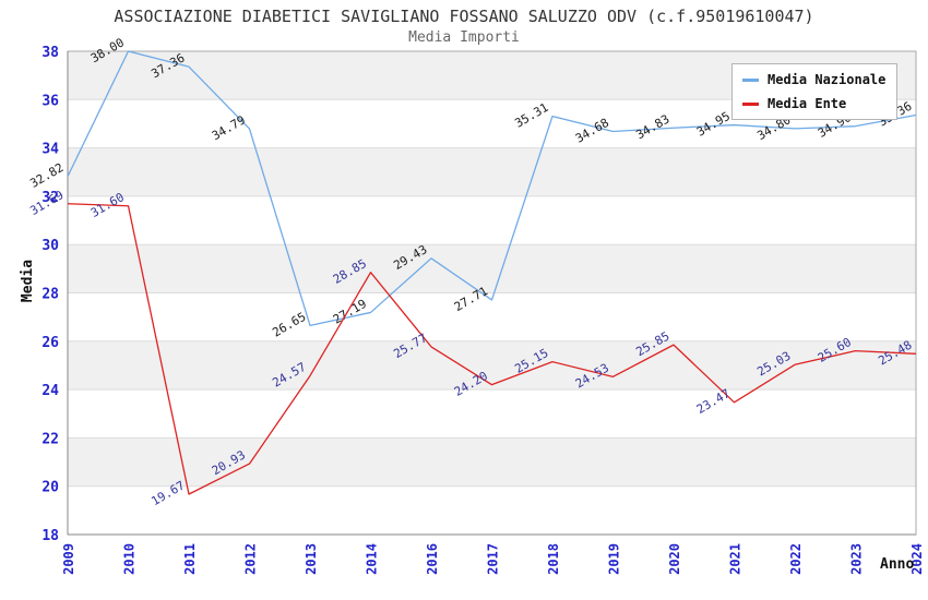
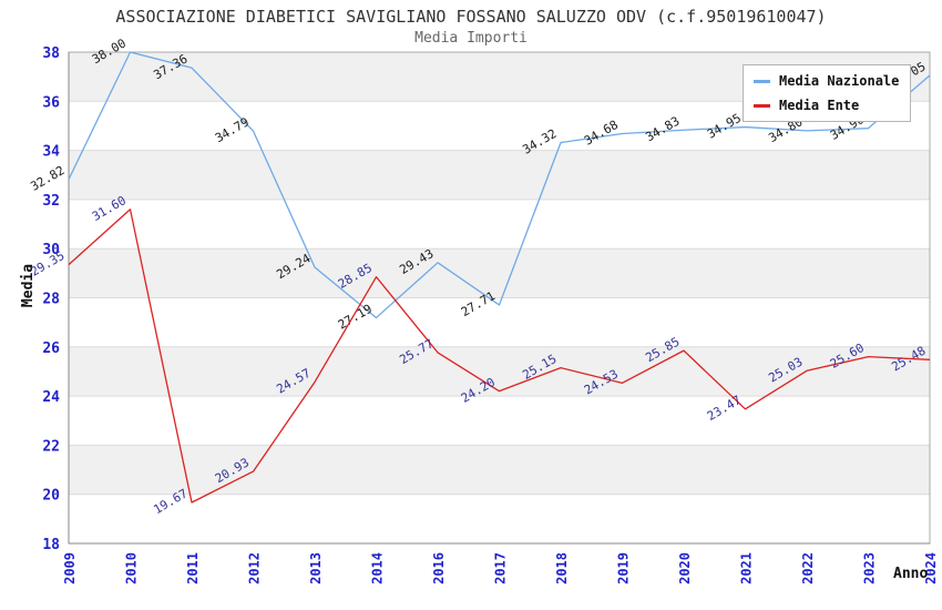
Media Ente/2009: 31.69 -> 29.35
Media Nazionale/2013: 26.65 -> 29.24
Media Nazionale/2018: 35.31 -> 34.32
Media Nazionale/2024: 35.36 -> 37.05
